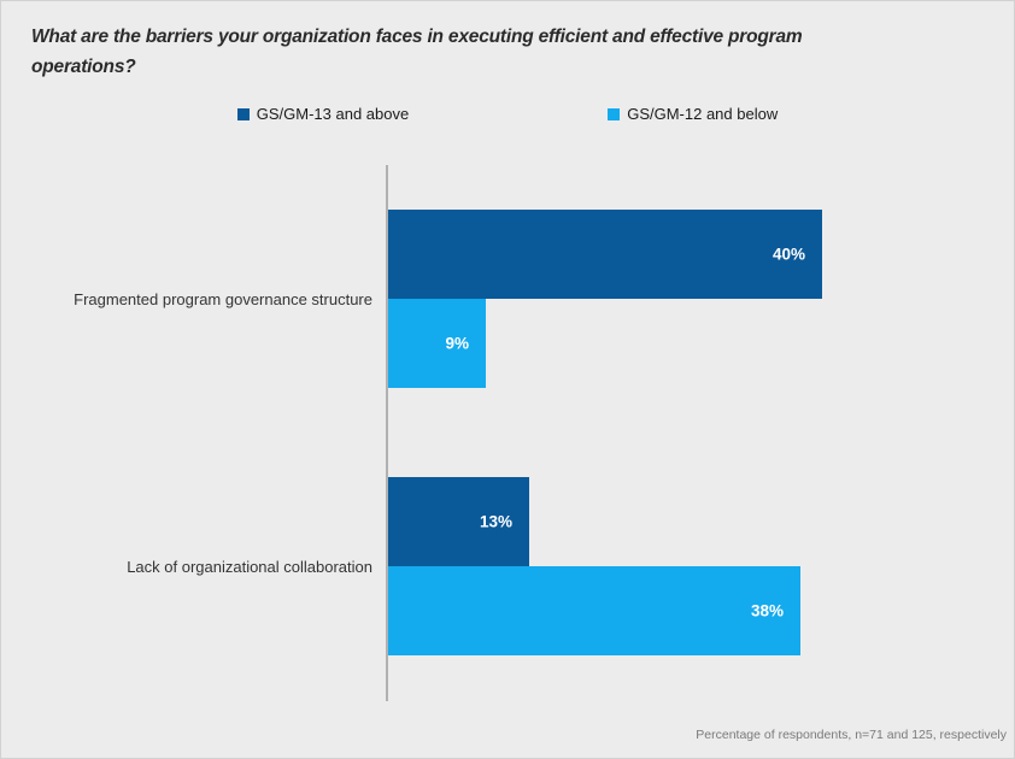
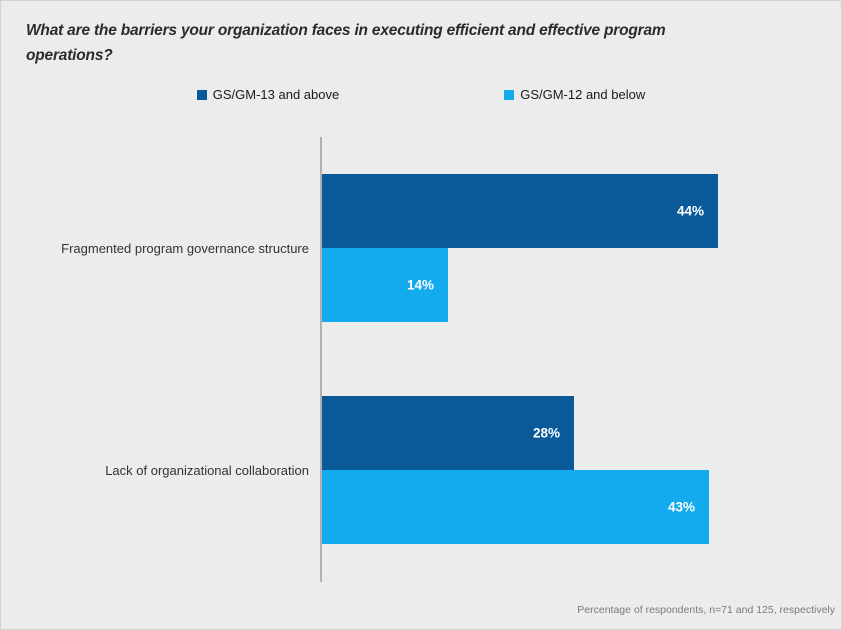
GS/GM-13 and above/Fragmented program governance structure: 40% -> 44%
GS/GM-12 and below/Fragmented program governance structure: 9% -> 14%
GS/GM-13 and above/Lack of organizational collaboration: 13% -> 28%
GS/GM-12 and below/Lack of organizational collaboration: 38% -> 43%
